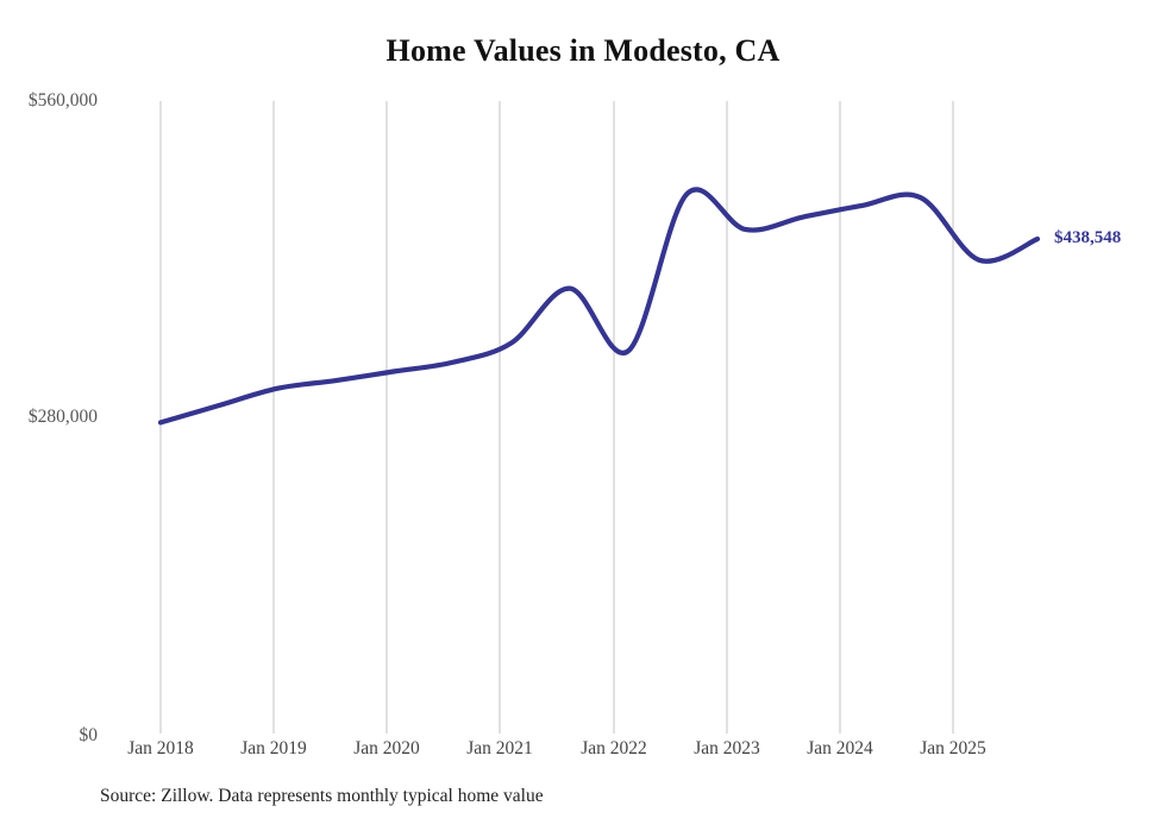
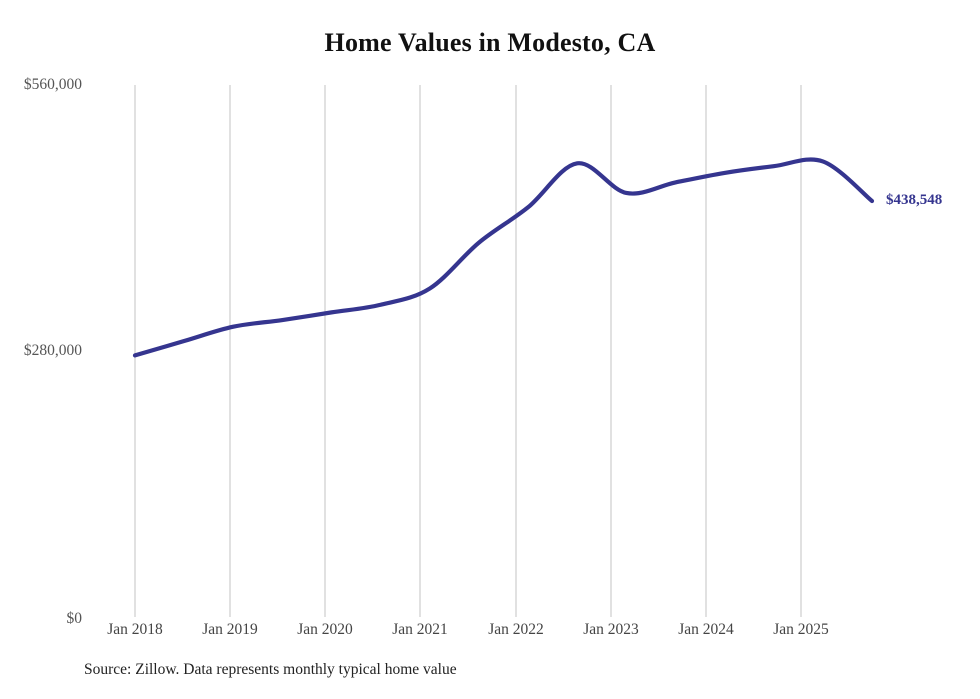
Jan 2022: $340000 -> $430000
Jan 2025: $420000 -> $480000
